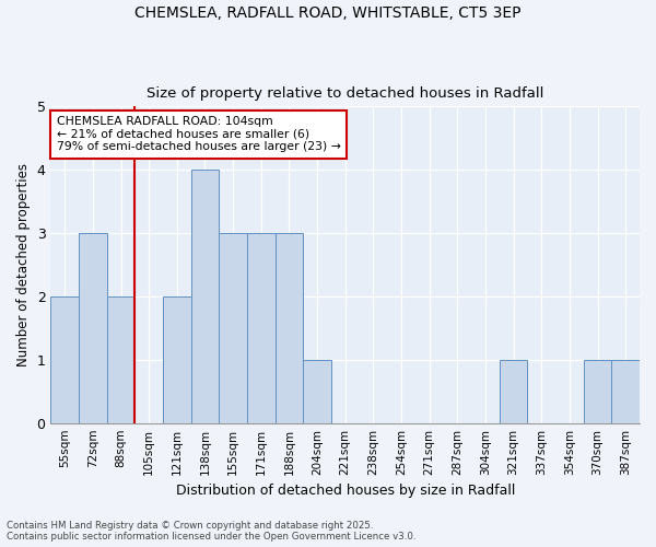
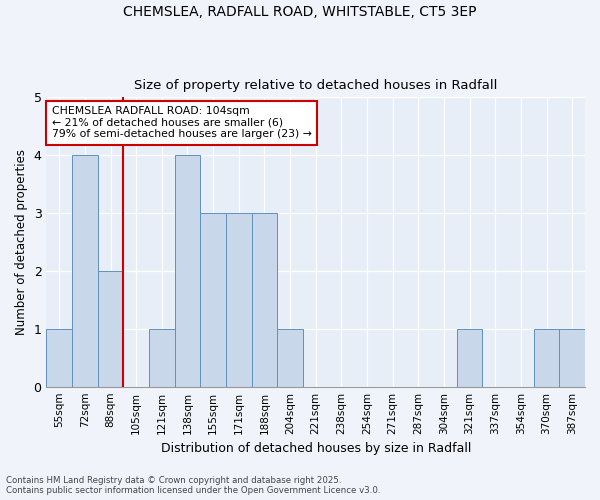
55sqm: 2 -> 1
72sqm: 3 -> 4
121sqm: 2 -> 1
